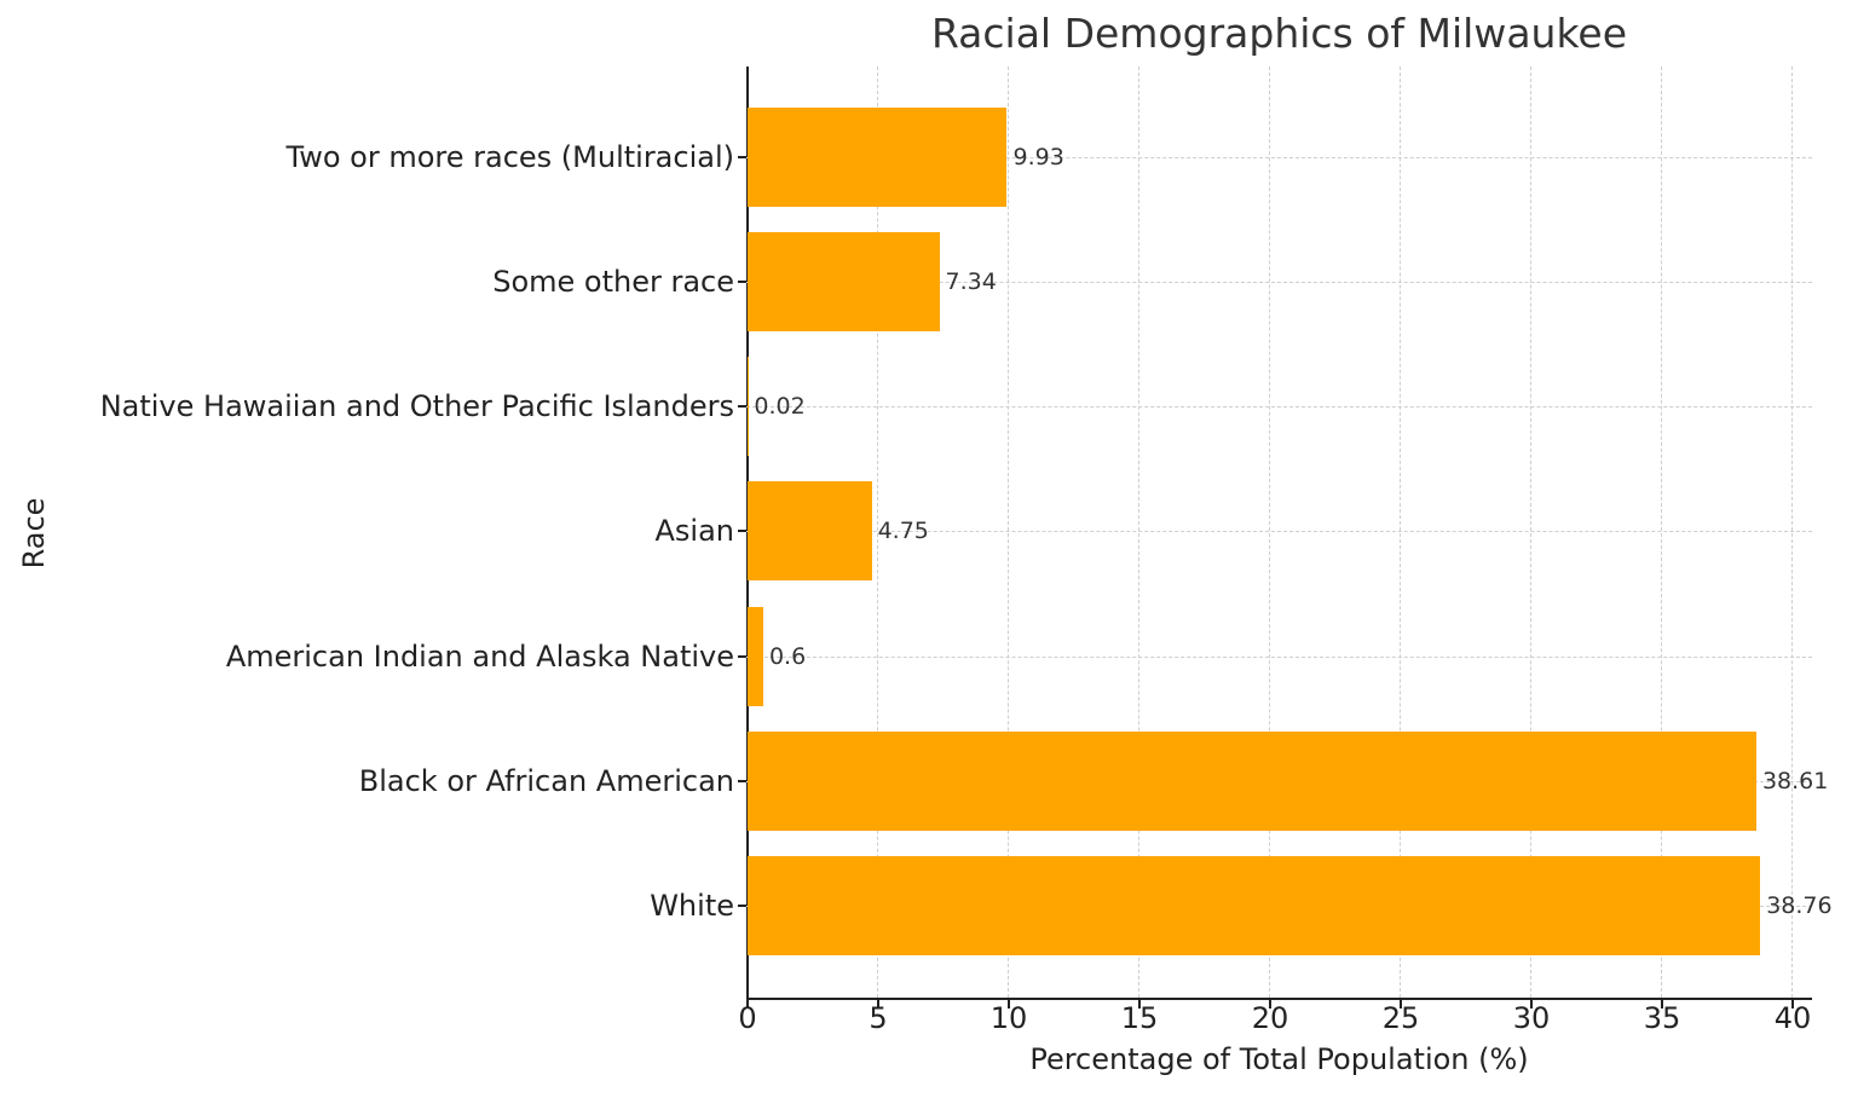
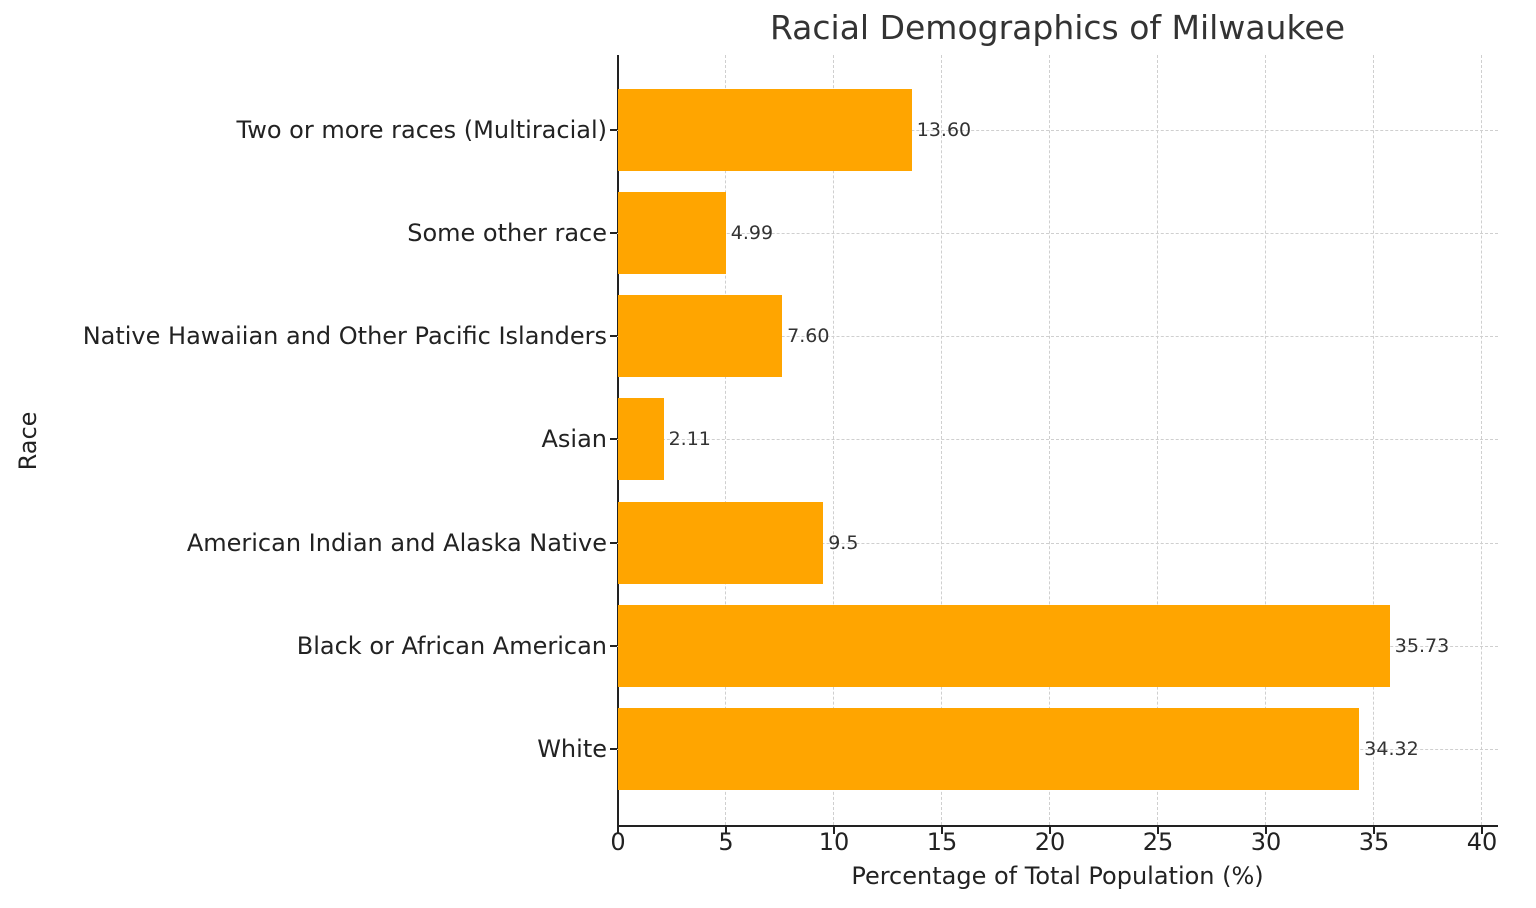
White: 38.76 -> 34.32
Black or African American: 38.61 -> 35.73
American Indian and Alaska Native: 0.6 -> 9.5
Asian: 4.75 -> 2.11
Native Hawaiian and Other Pacific Islanders: 0.02 -> 7.60
Some other race: 7.34 -> 4.99
Two or more races (Multiracial): 9.93 -> 13.60
